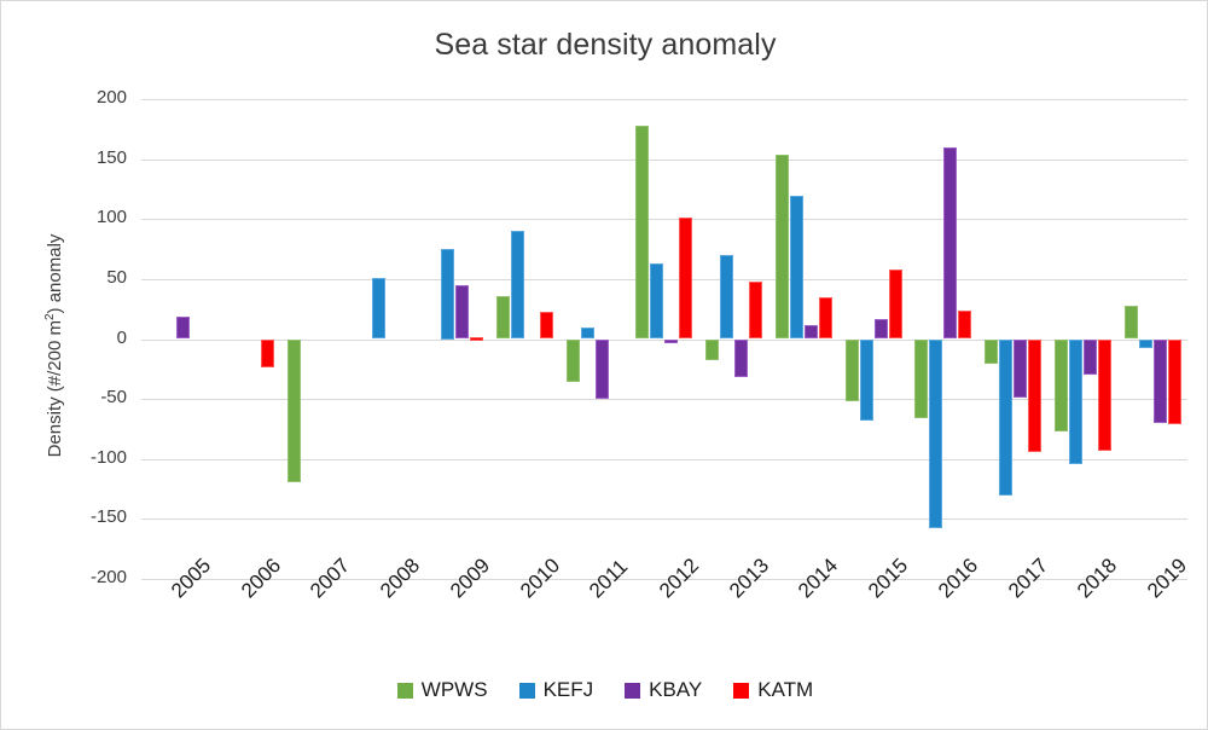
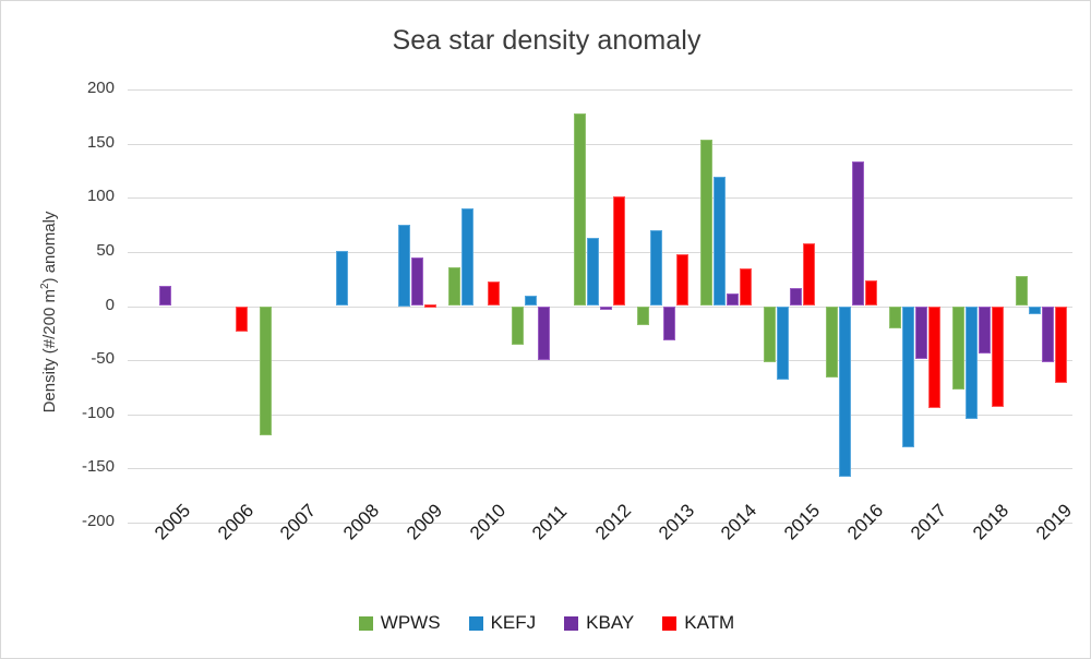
KBAY/2016: 160 -> 130
KBAY/2018: -30 -> -40
KBAY/2019: -70 -> -50
